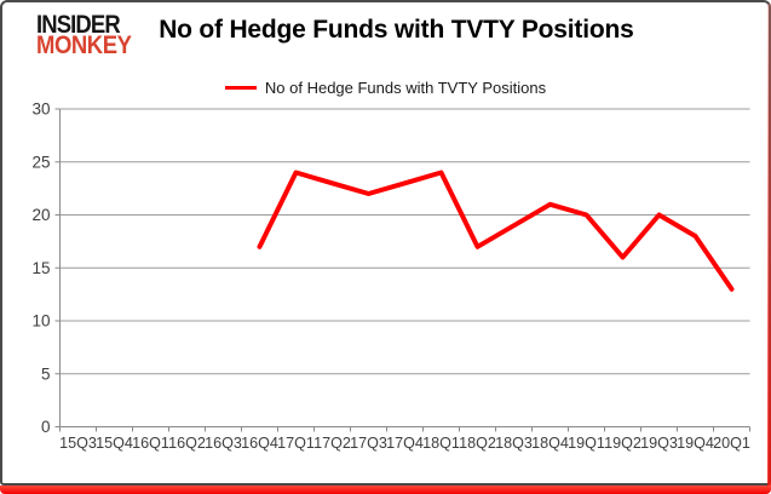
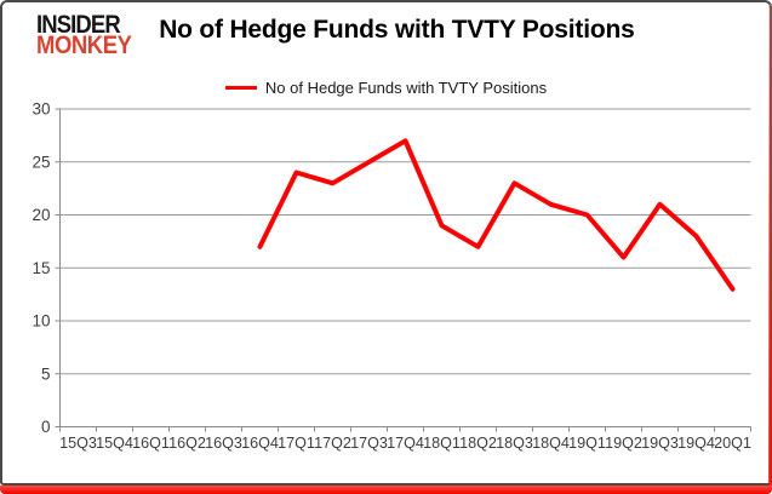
17Q3: 22 -> 25
17Q4: 23 -> 27
18Q1: 24 -> 19
18Q3: 19 -> 23
19Q3: 20 -> 21
